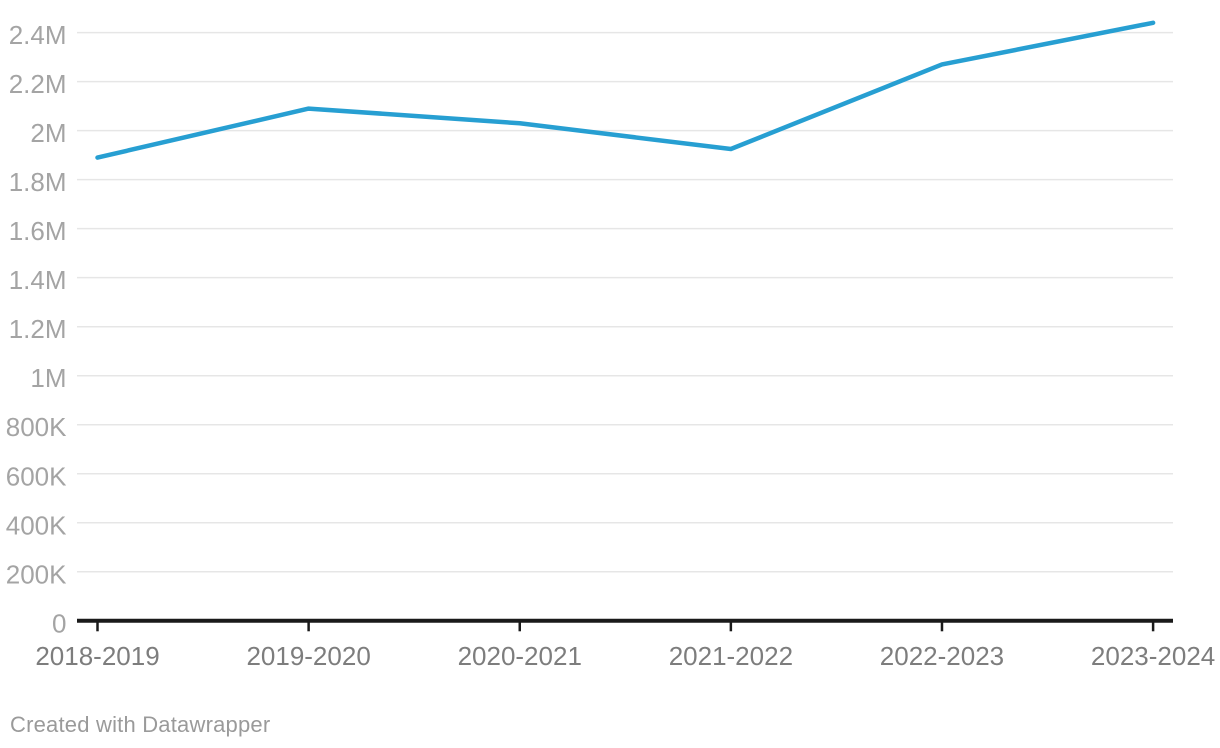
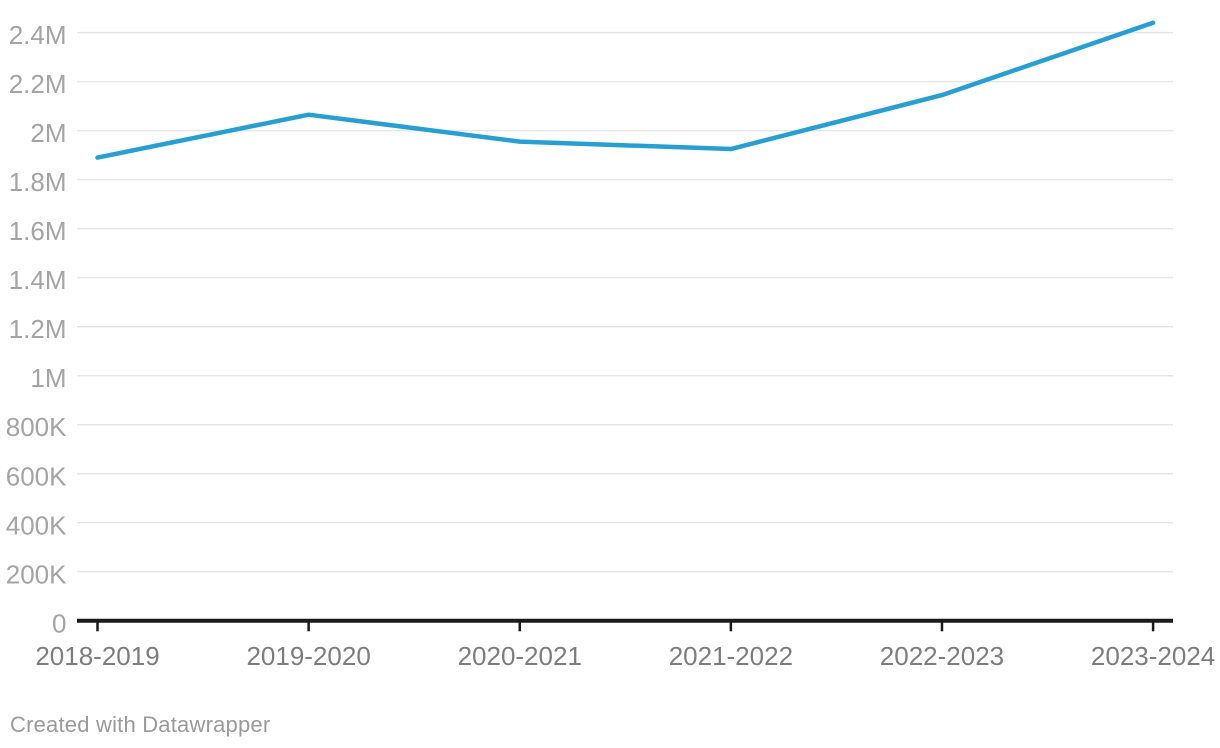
2019-2020: 2.09M -> 2.06M
2020-2021: 2.03M -> 1.96M
2022-2023: 2.27M -> 2.14M
